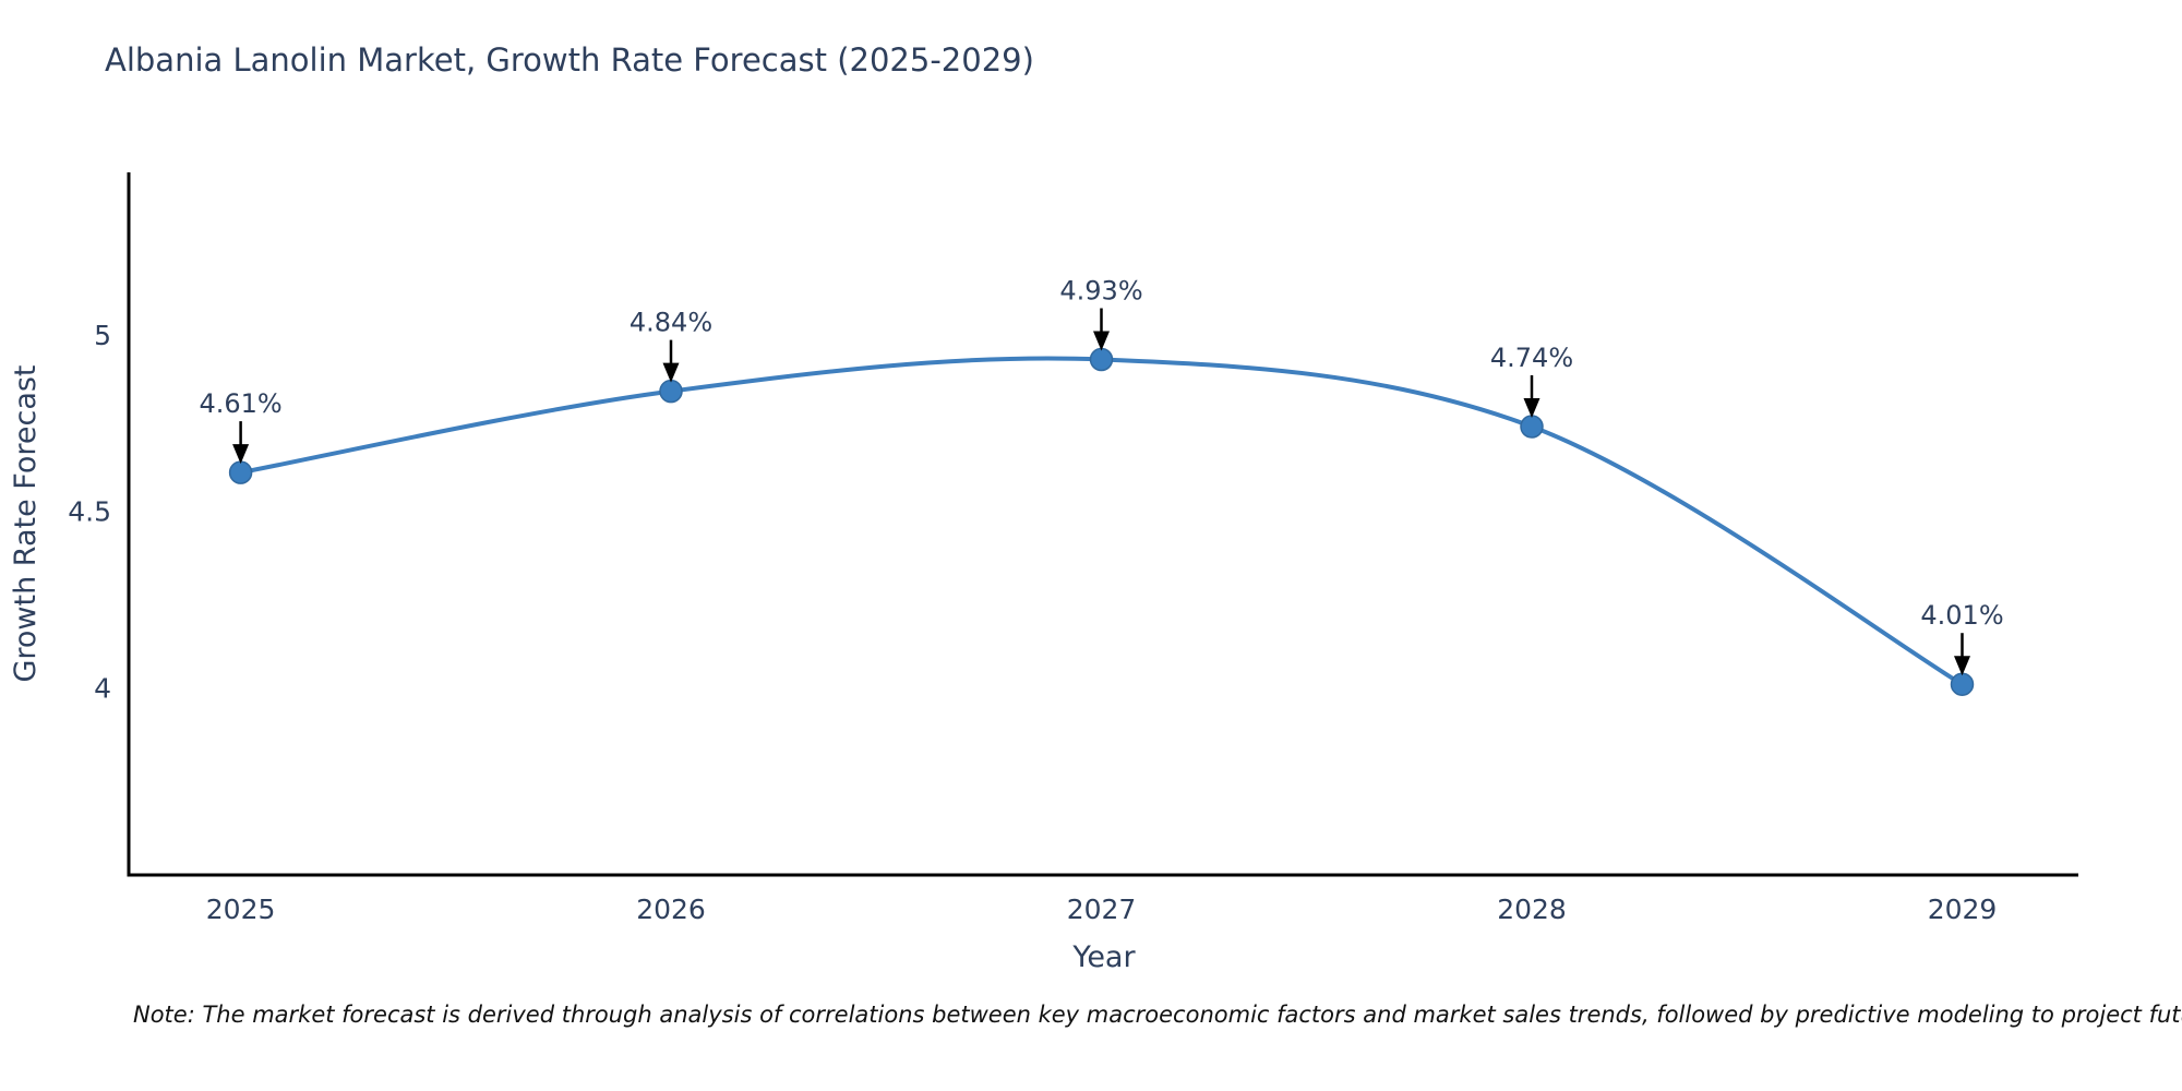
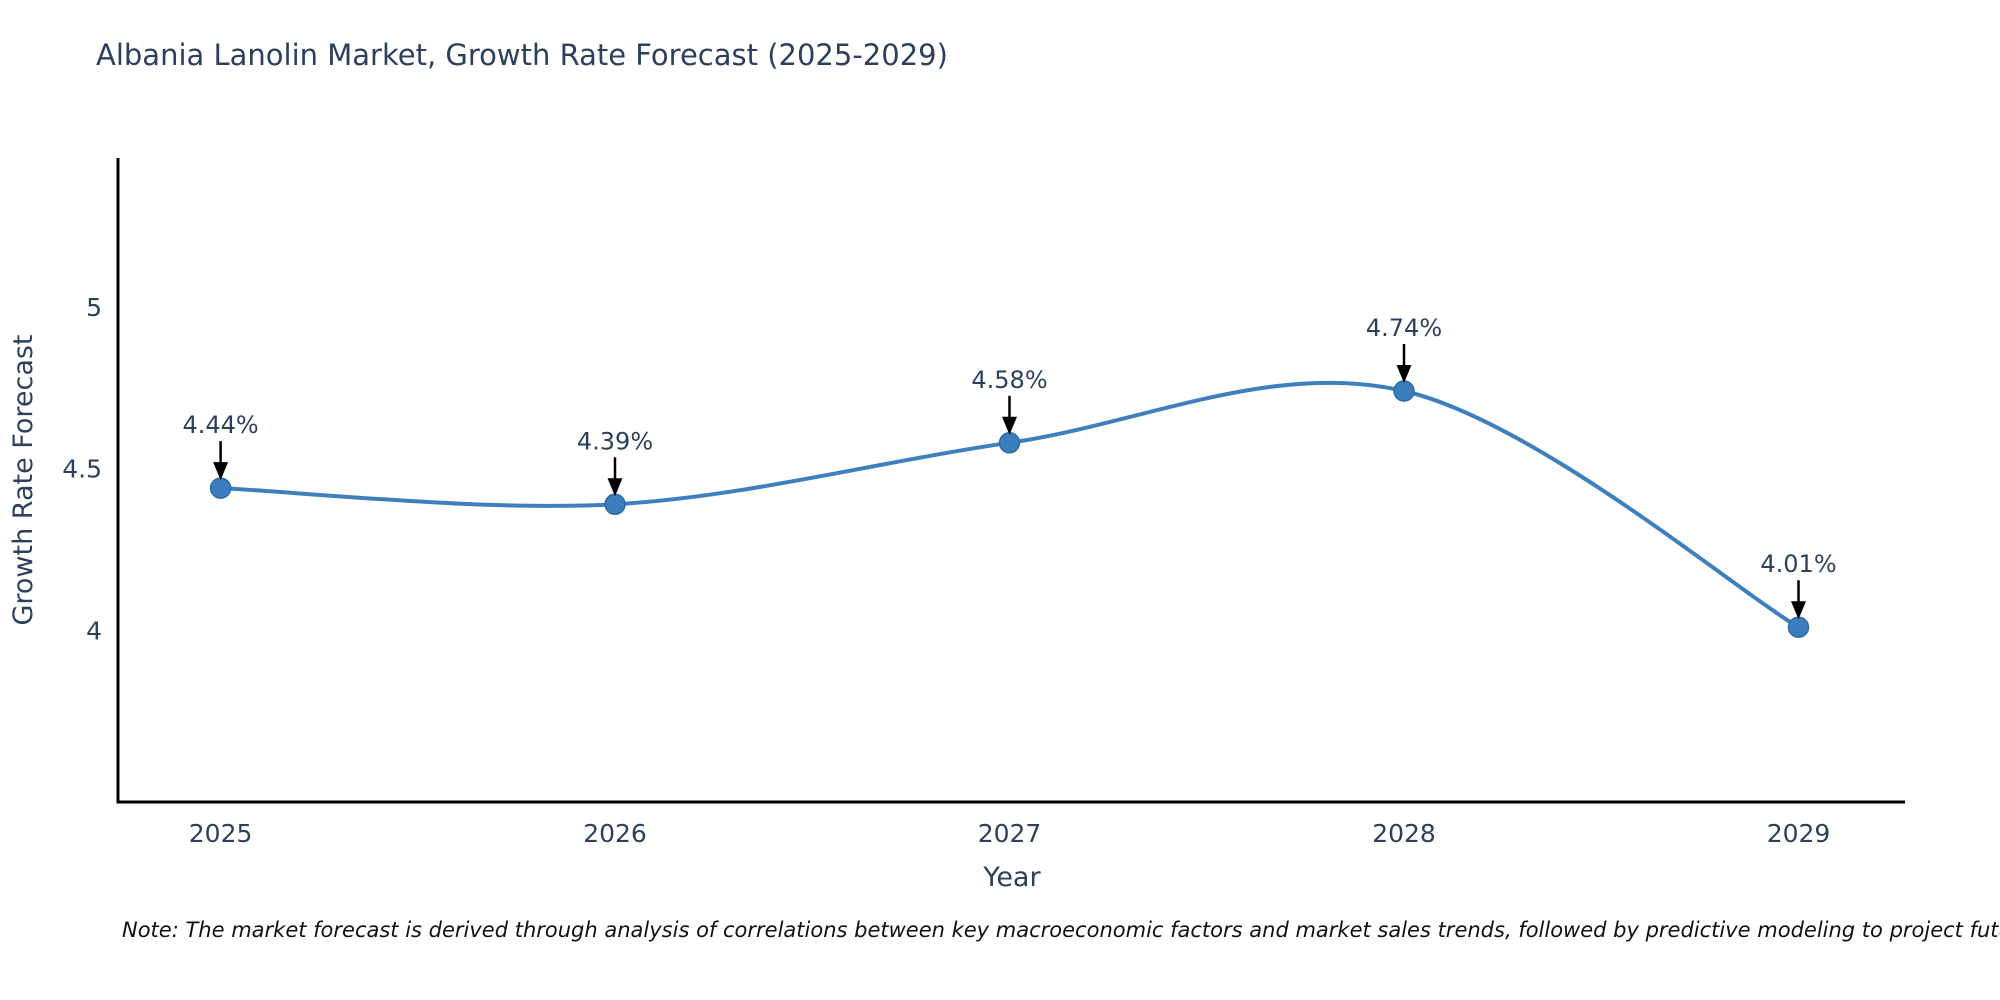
2025: 4.61% -> 4.44%
2026: 4.84% -> 4.39%
2027: 4.93% -> 4.58%
